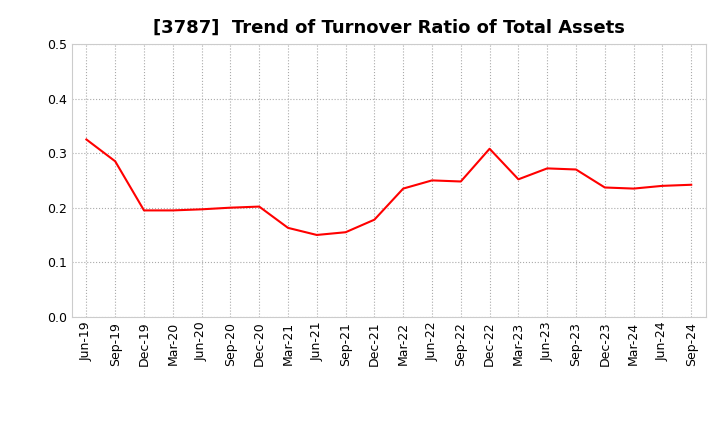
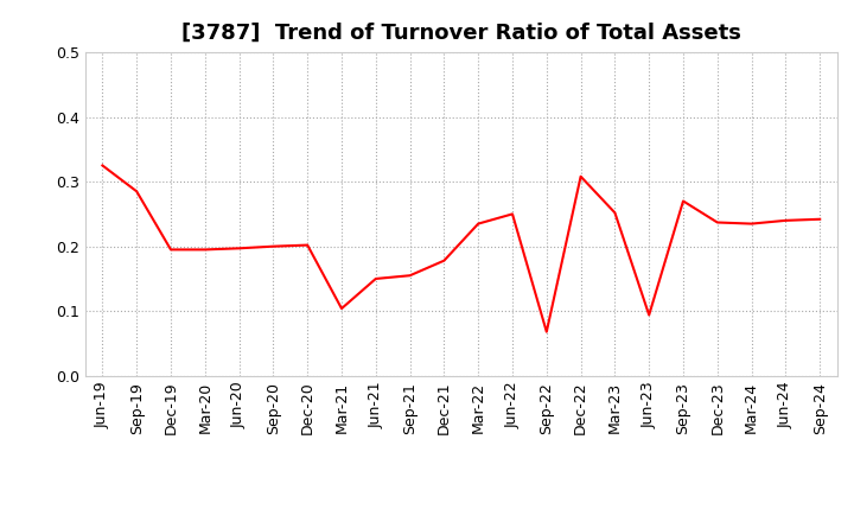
Mar-21: 0.163 -> 0.104
Sep-22: 0.248 -> 0.068
Jun-23: 0.272 -> 0.094
